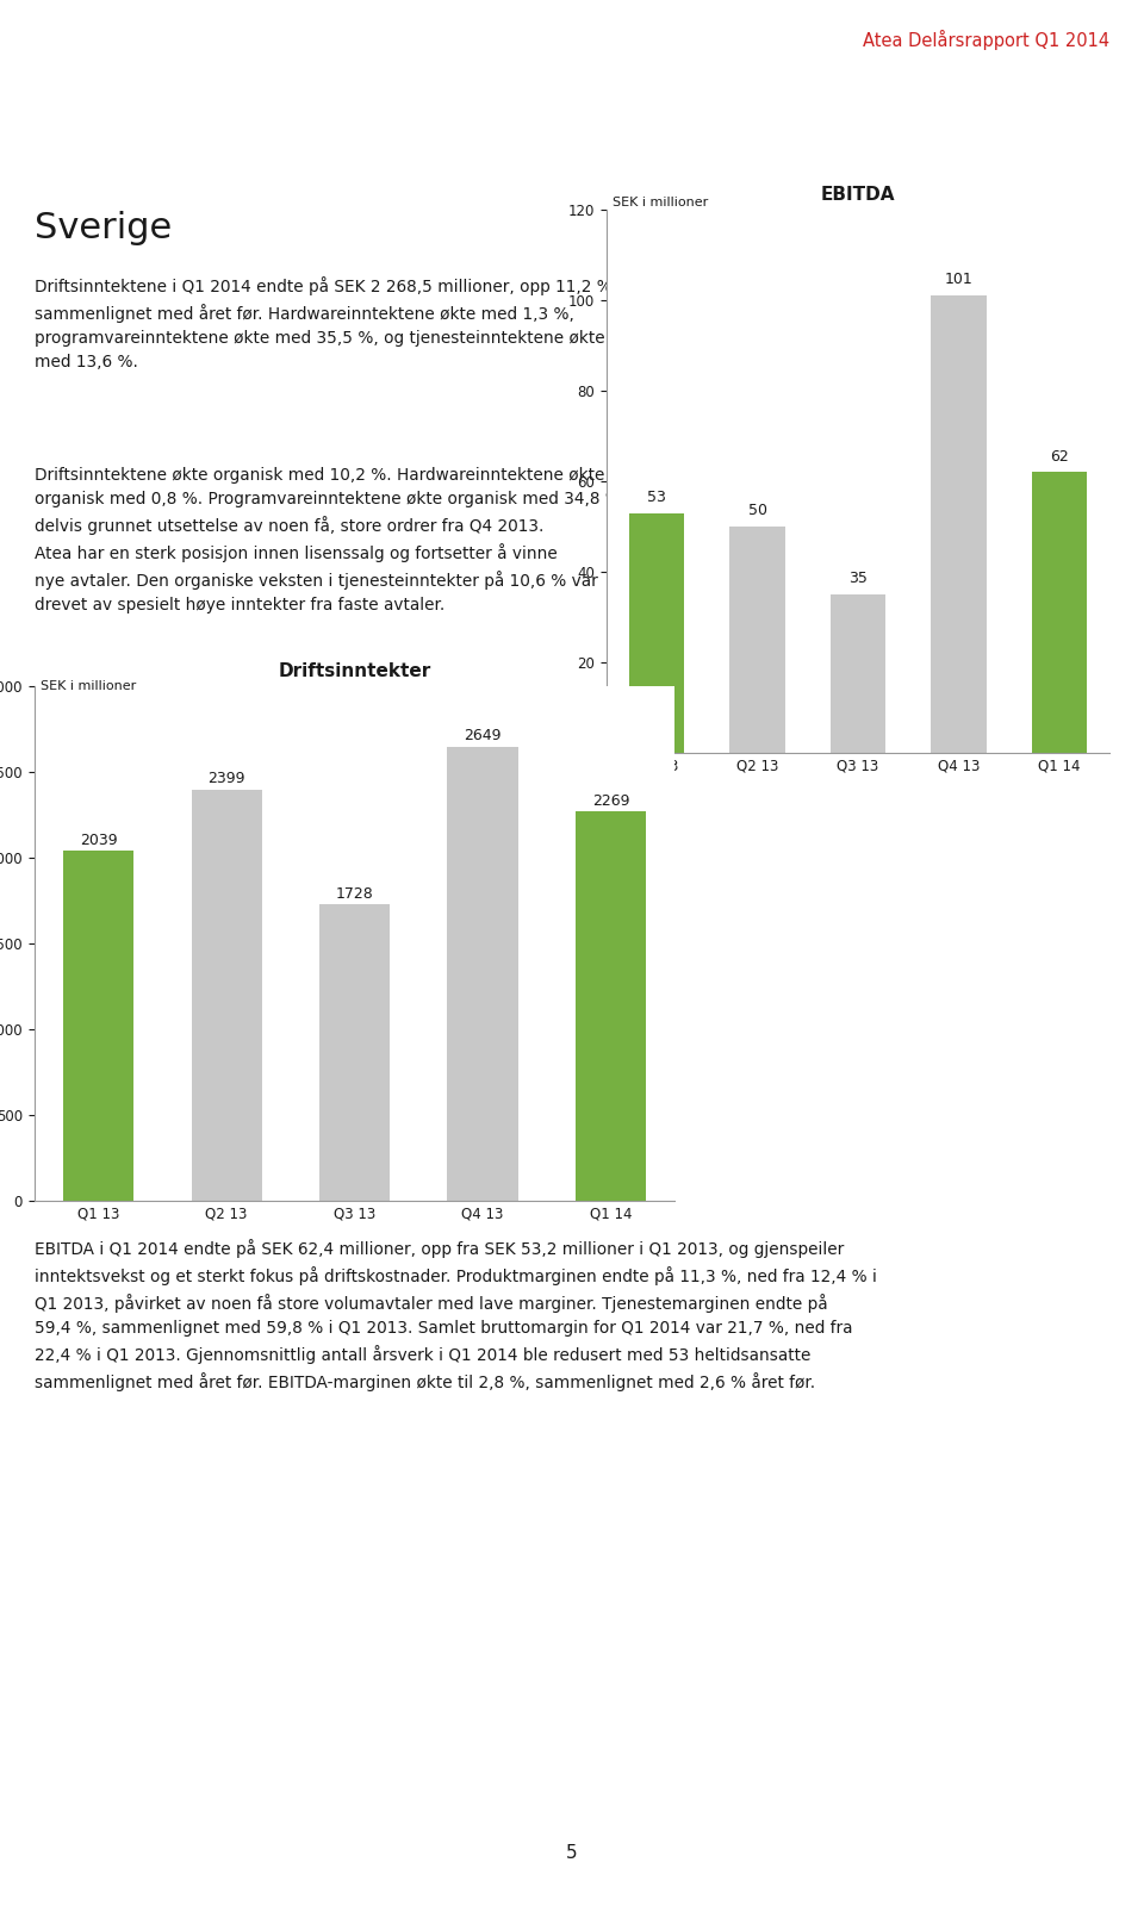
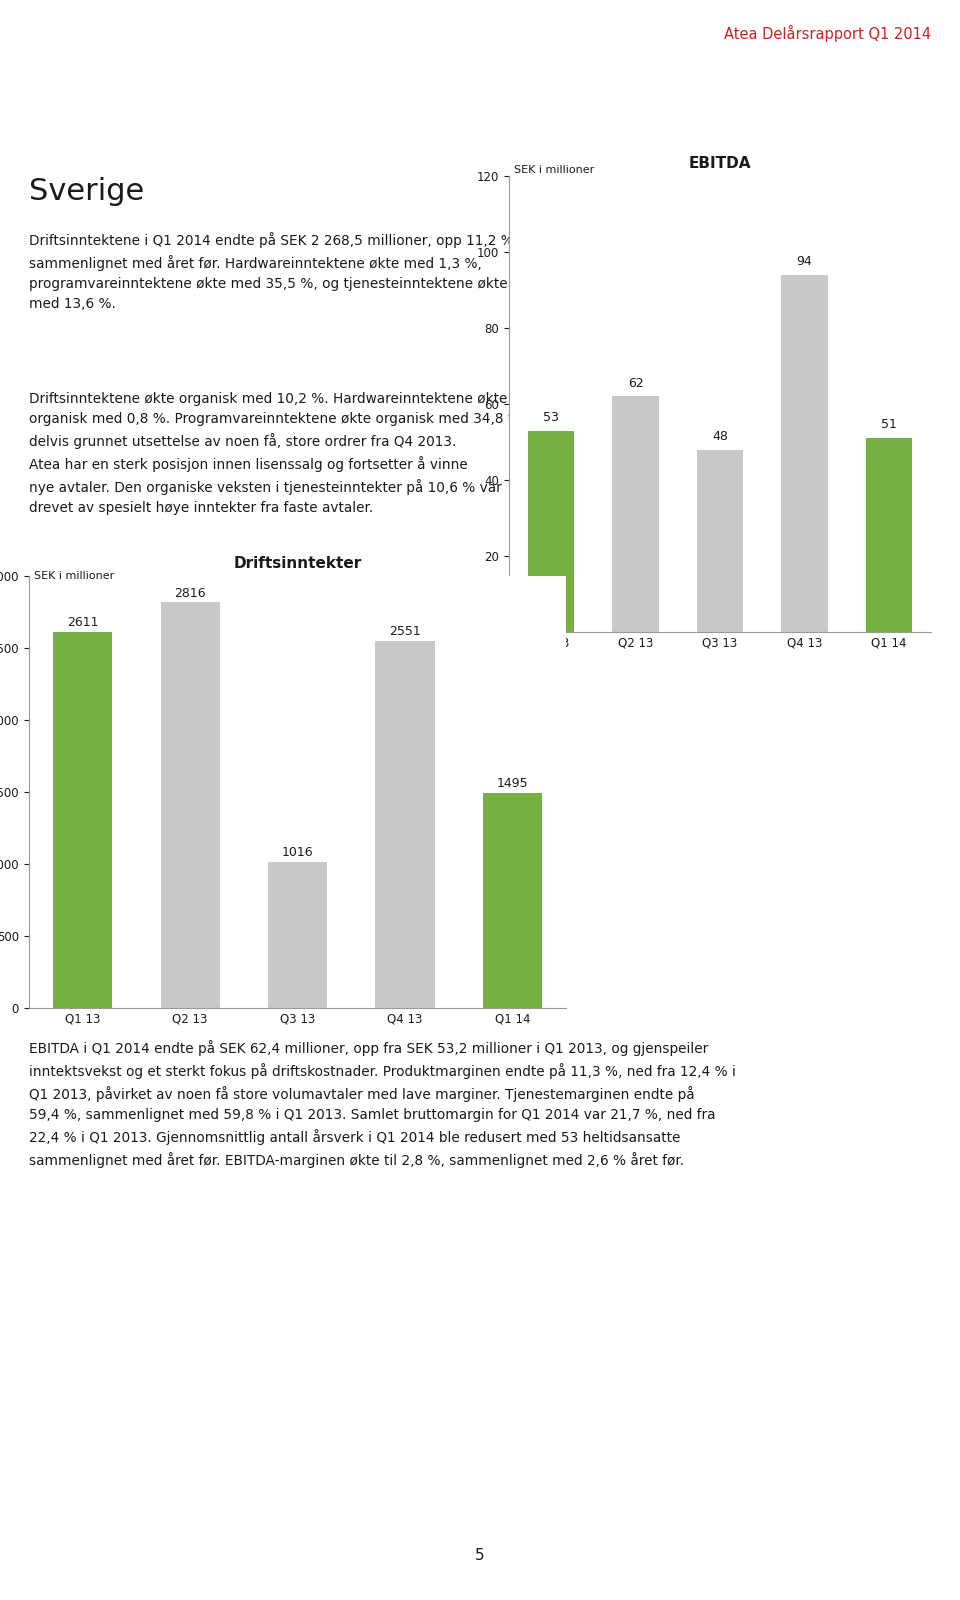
EBITDA/Q2 13: 50 -> 62
EBITDA/Q3 13: 35 -> 48
EBITDA/Q4 13: 101 -> 94
EBITDA/Q1 14: 62 -> 51
Driftsinntekter/Q1 13: 2039 -> 2611
Driftsinntekter/Q2 13: 2399 -> 2816
Driftsinntekter/Q3 13: 1728 -> 1016
Driftsinntekter/Q4 13: 2649 -> 2551
Driftsinntekter/Q1 14: 2269 -> 1495
